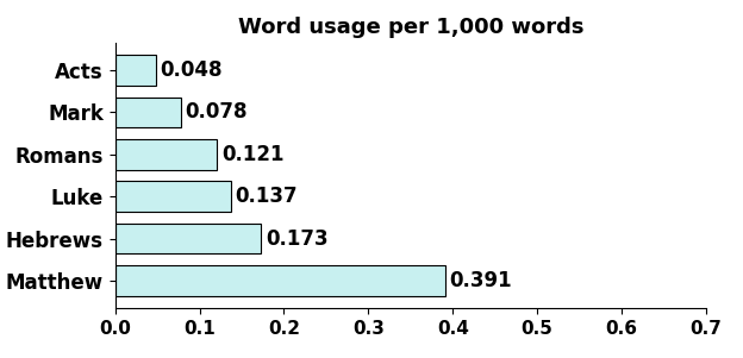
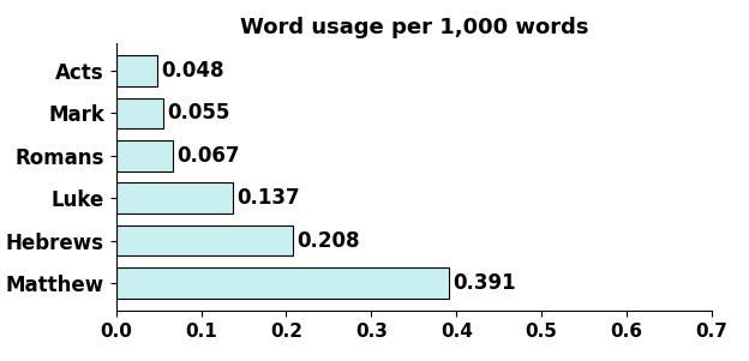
Mark: 0.078 -> 0.055
Romans: 0.121 -> 0.067
Hebrews: 0.173 -> 0.208
